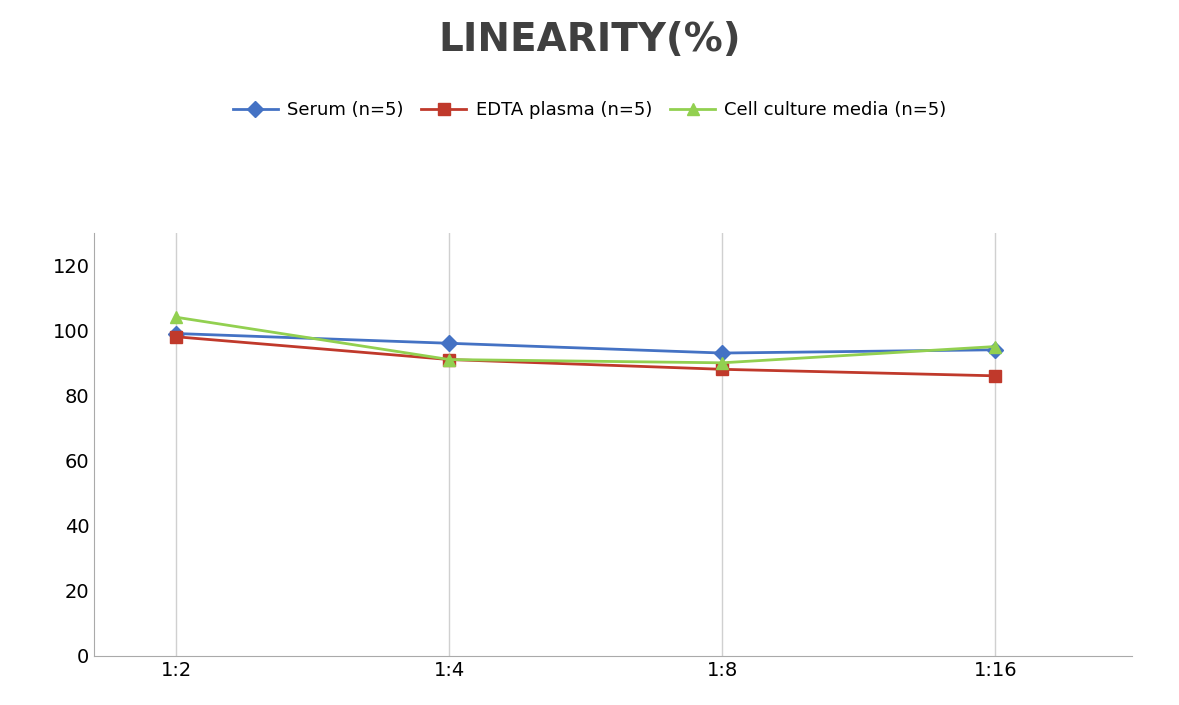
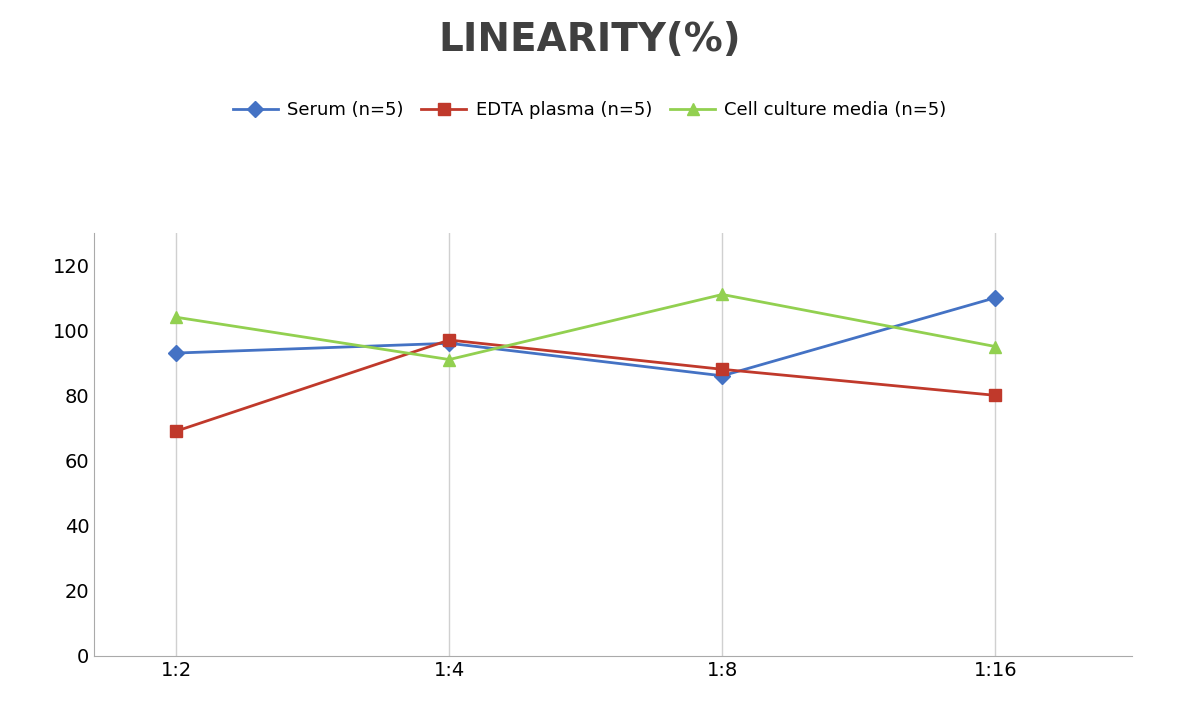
Serum (n=5)/1:2: 99 -> 93
EDTA plasma (n=5)/1:2: 98 -> 69
EDTA plasma (n=5)/1:4: 91 -> 97
Serum (n=5)/1:8: 93 -> 86
Cell culture media (n=5)/1:8: 90 -> 111
Serum (n=5)/1:16: 94 -> 110
EDTA plasma (n=5)/1:16: 86 -> 80
